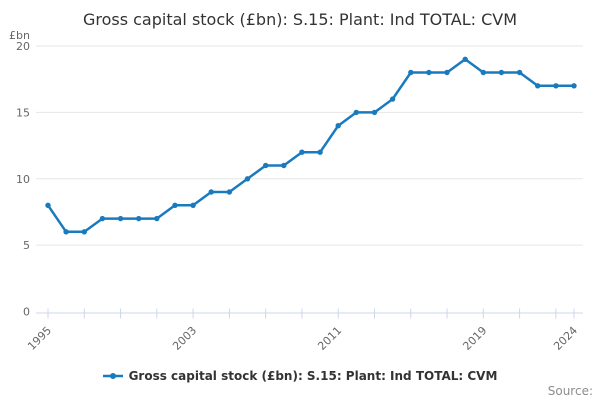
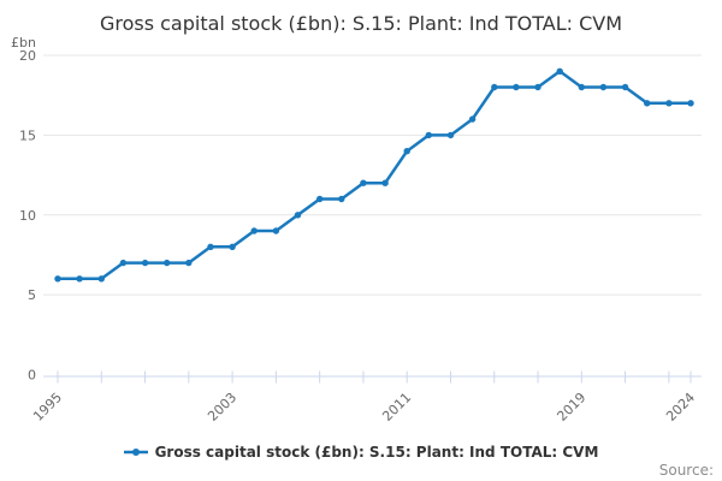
1995: 8 -> 6
